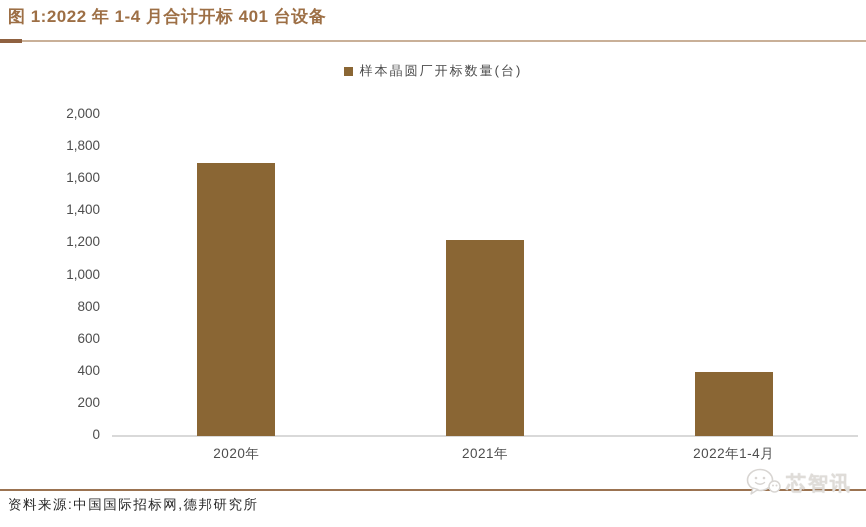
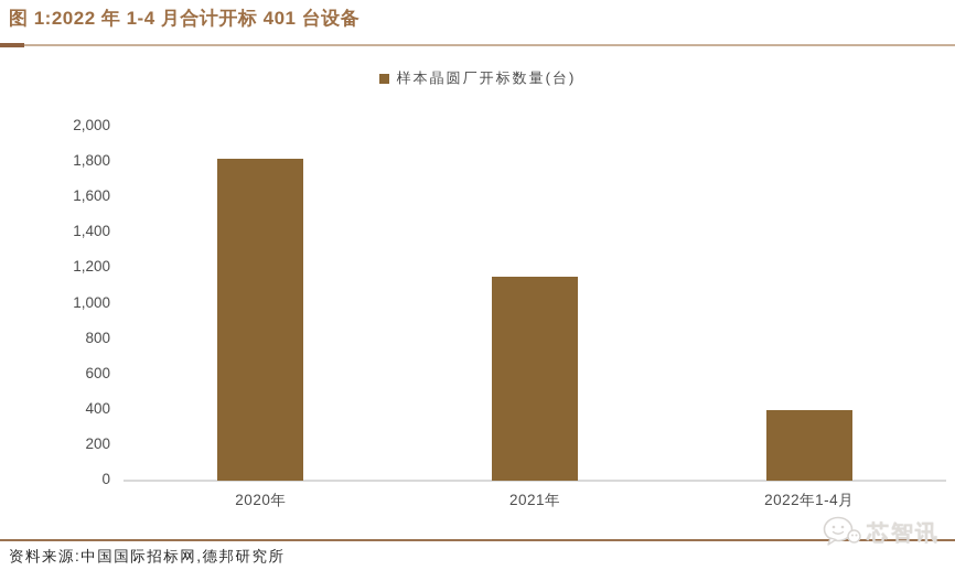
2020年: 1700 -> 1820
2021年: 1220 -> 1150
